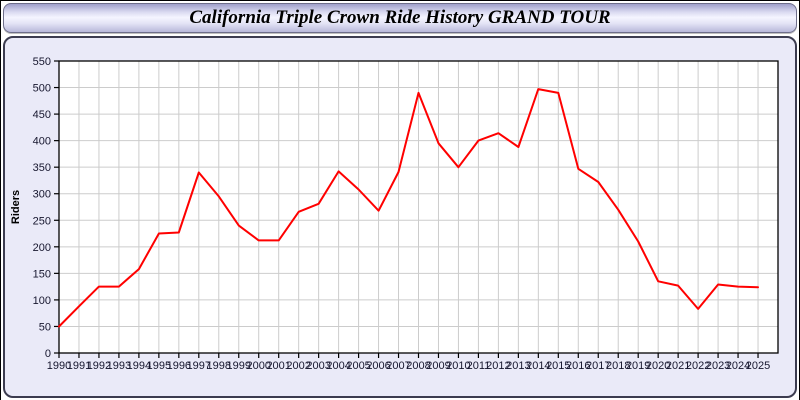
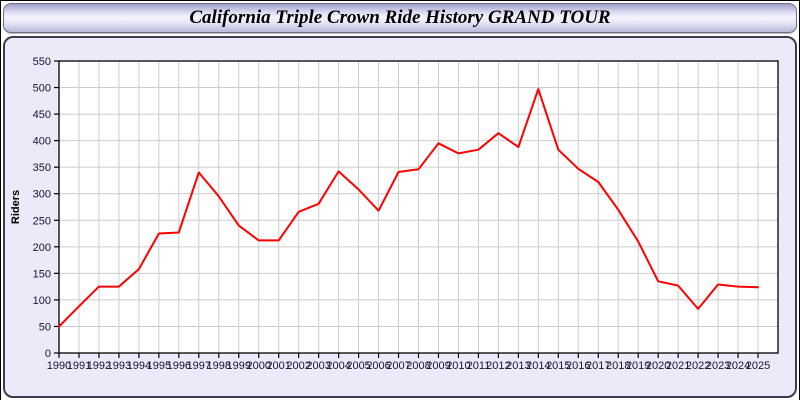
2008: 490 -> 350
2010: 350 -> 380
2011: 400 -> 380
2015: 490 -> 380
